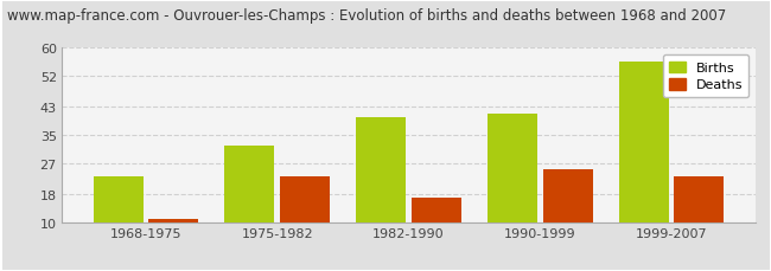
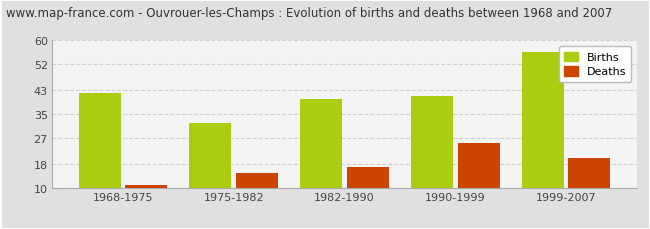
Births/1968-1975: 23 -> 42
Deaths/1975-1982: 23 -> 15
Deaths/1999-2007: 23 -> 20
